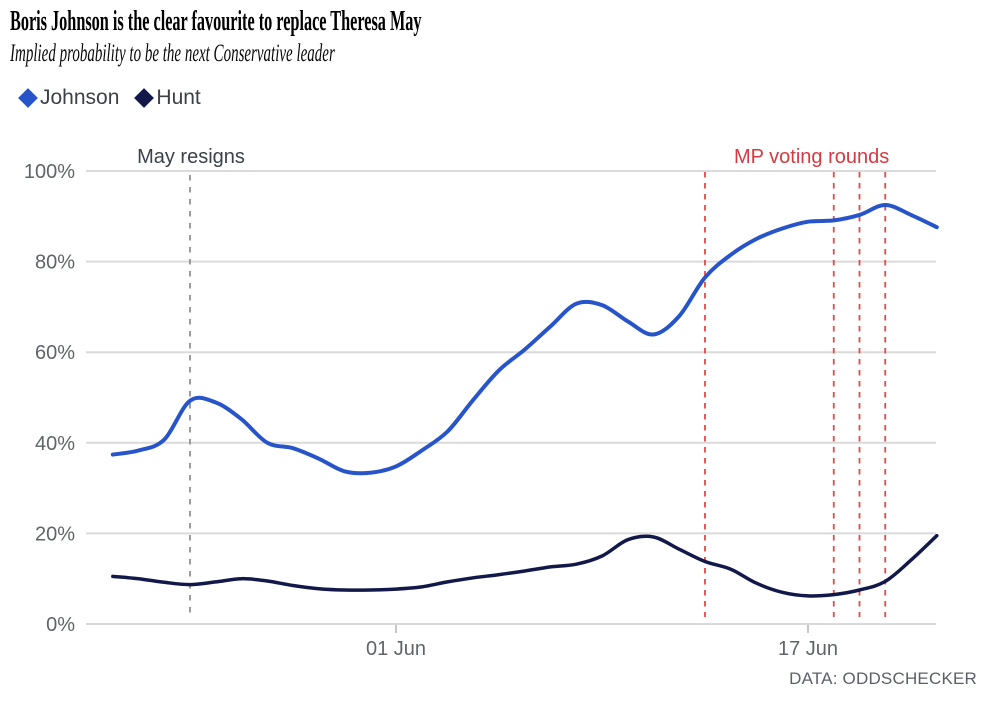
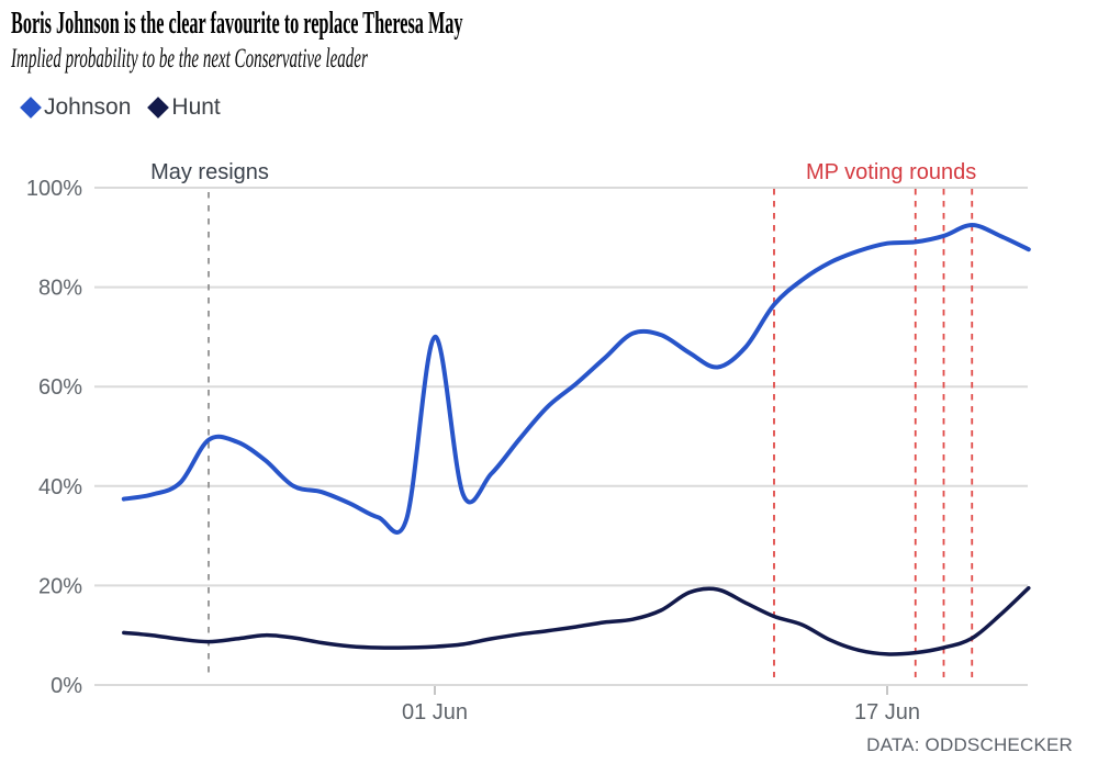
Johnson/01 Jun: 35% -> 70%
